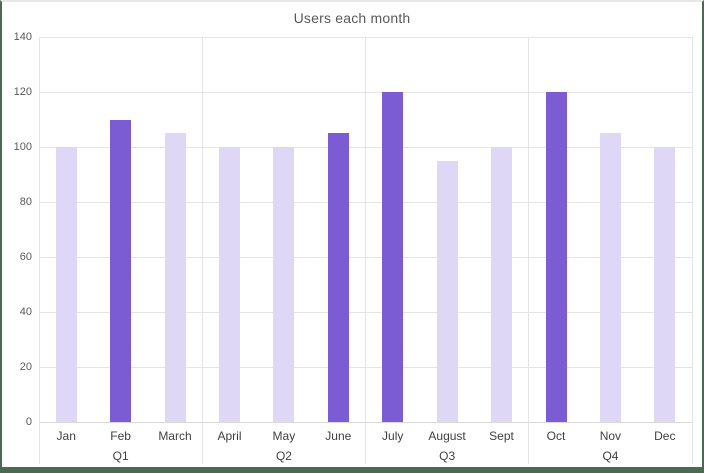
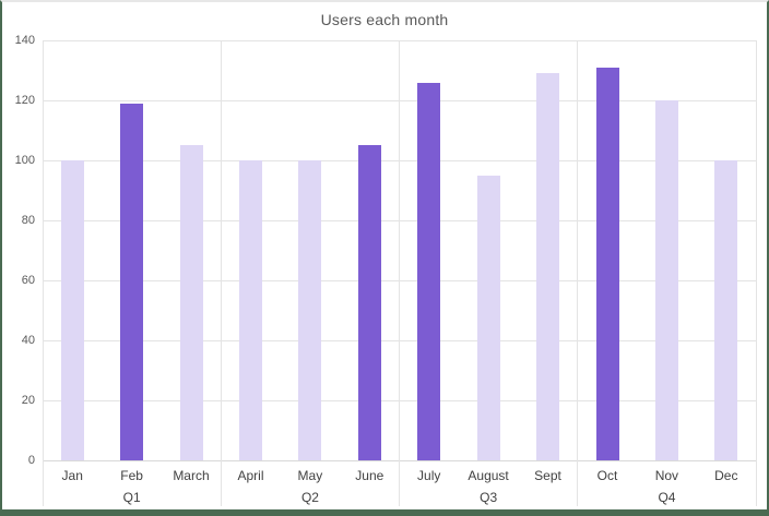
Feb: 110 -> 119
July: 120 -> 126
Sept: 100 -> 129
Oct: 120 -> 131
Nov: 105 -> 120
